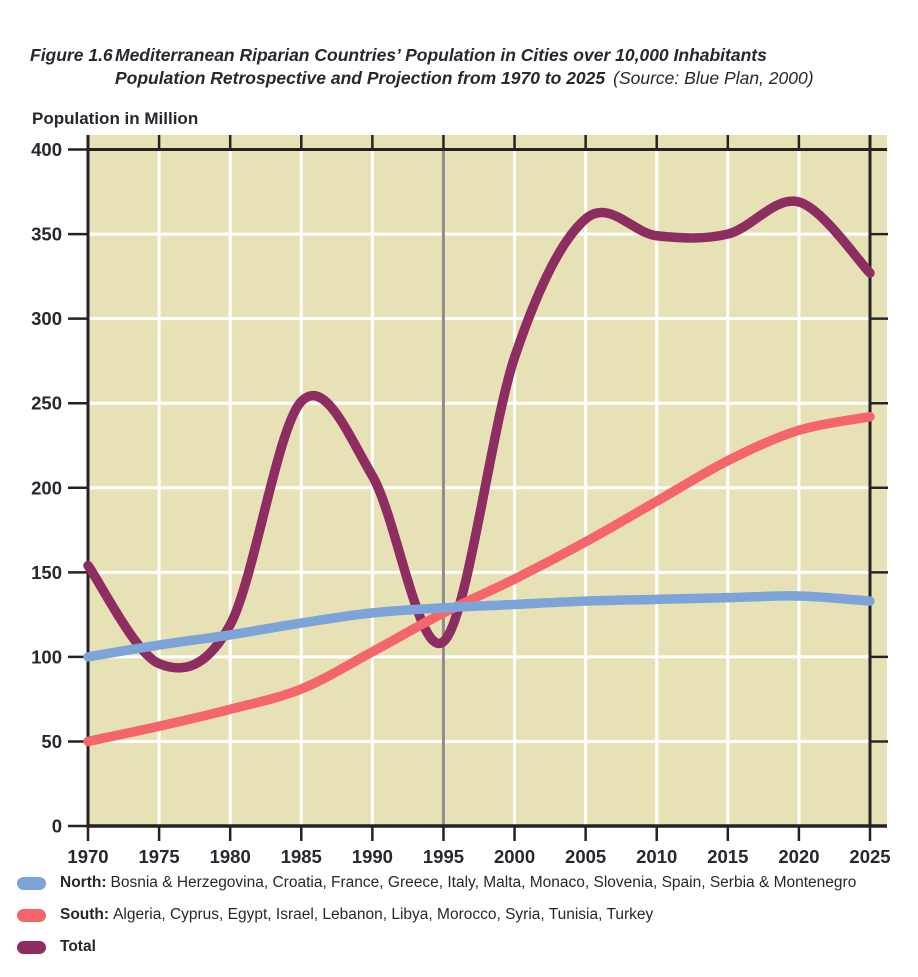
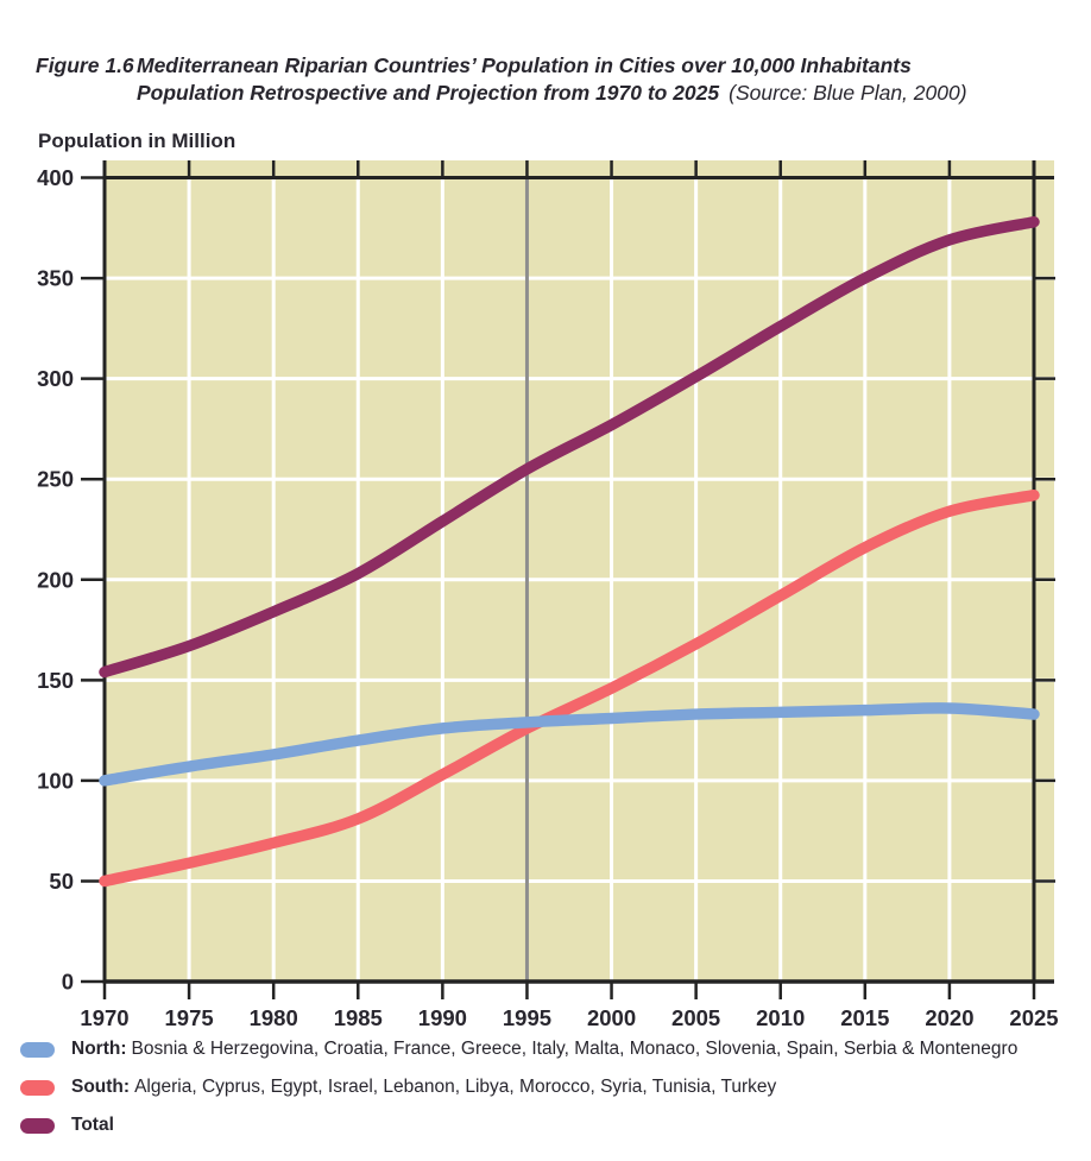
Total/1975: 96 -> 167
Total/1980: 119 -> 184
Total/1985: 251 -> 203
Total/1990: 207 -> 229
Total/1995: 109 -> 255
Total/2005: 359 -> 301
Total/2010: 349 -> 326
Total/2025: 327 -> 378
